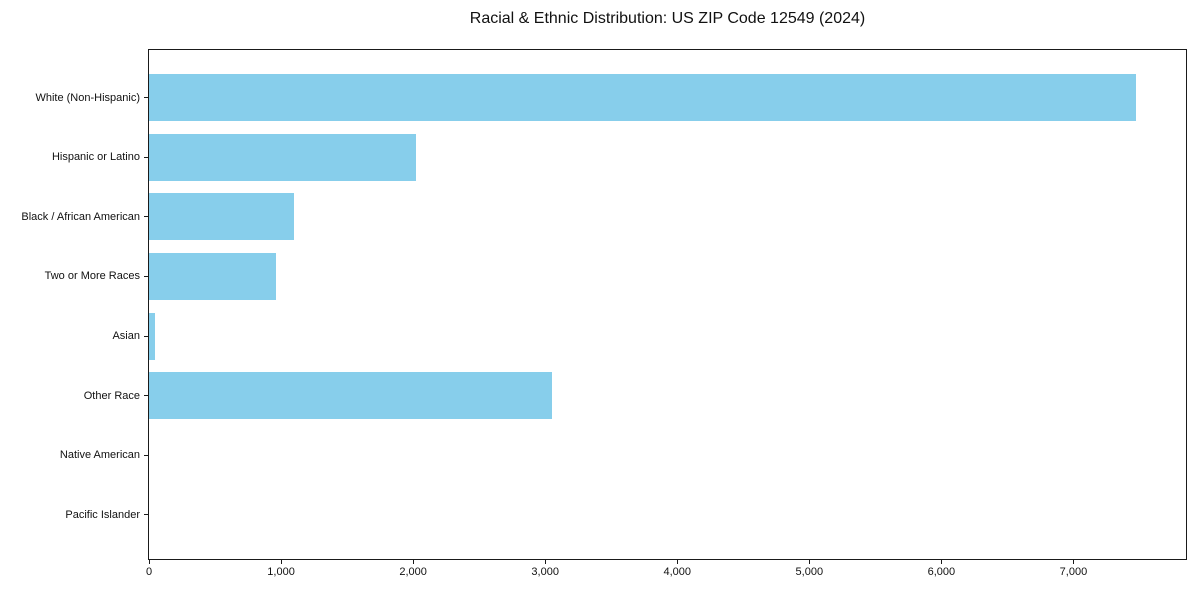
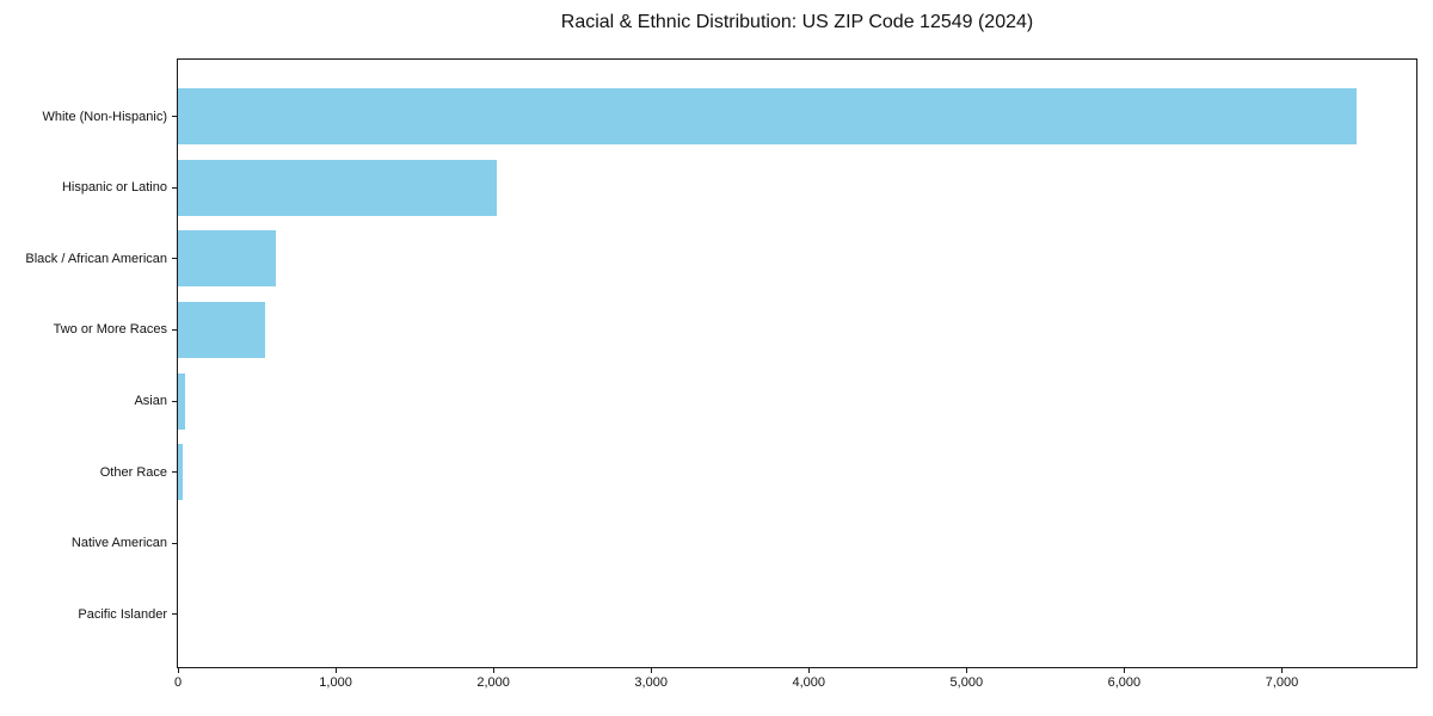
Black / African American: 1100 -> 620
Two or More Races: 960 -> 550
Other Race: 3050 -> 30
